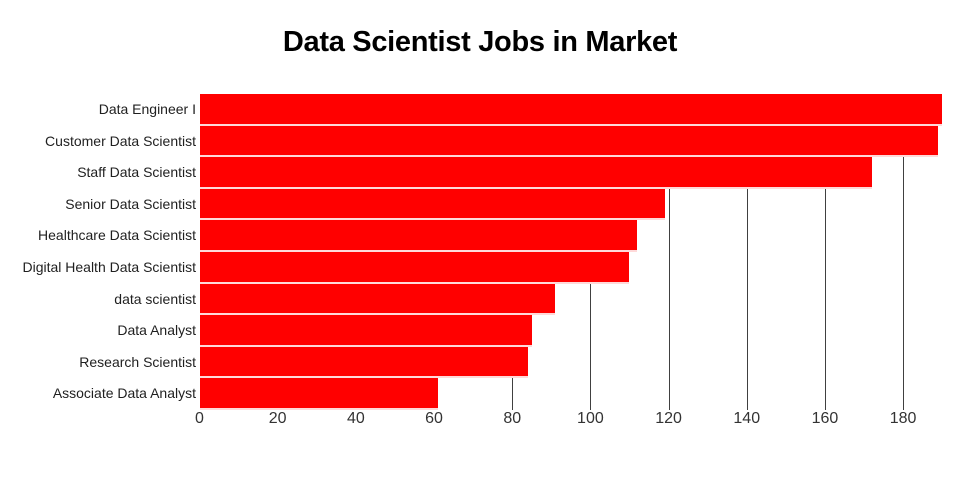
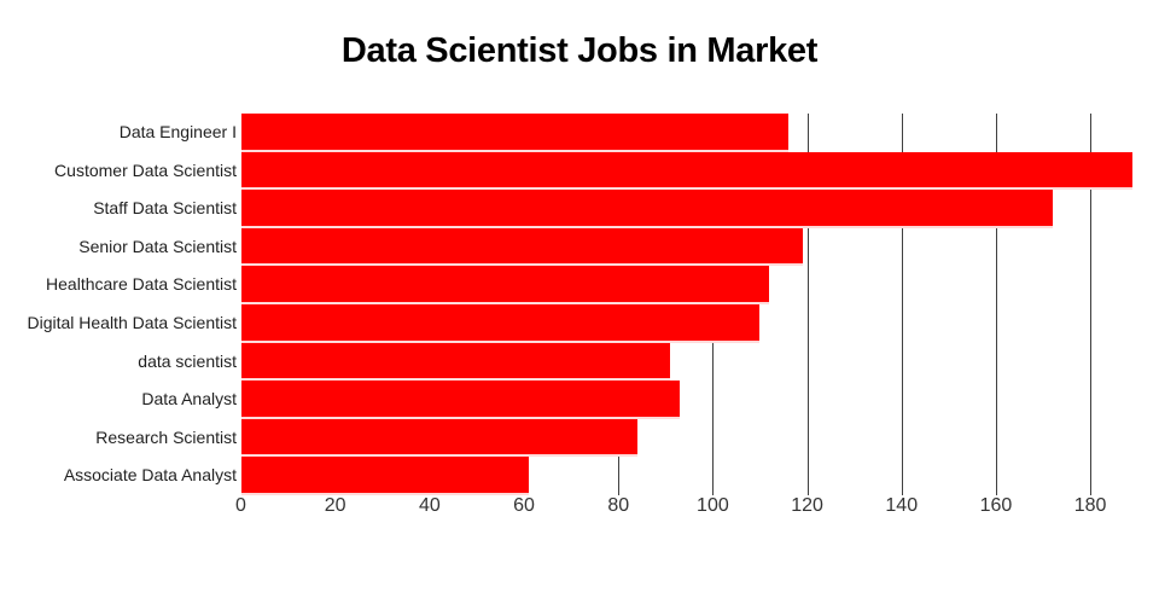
Data Engineer I: 190 -> 116
Data Analyst: 85 -> 93
